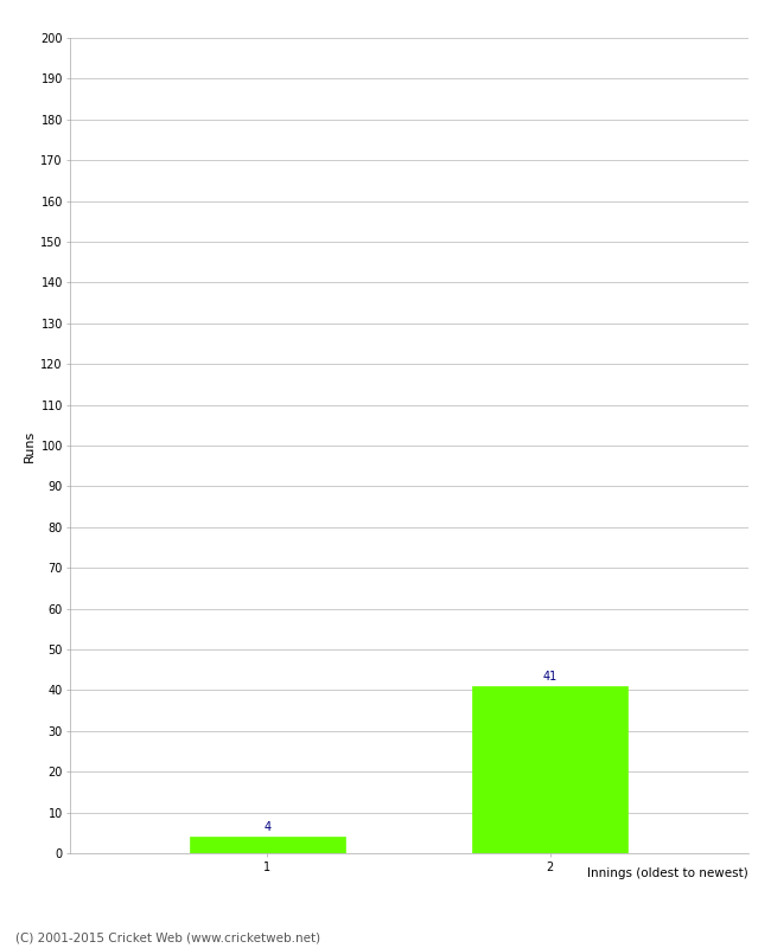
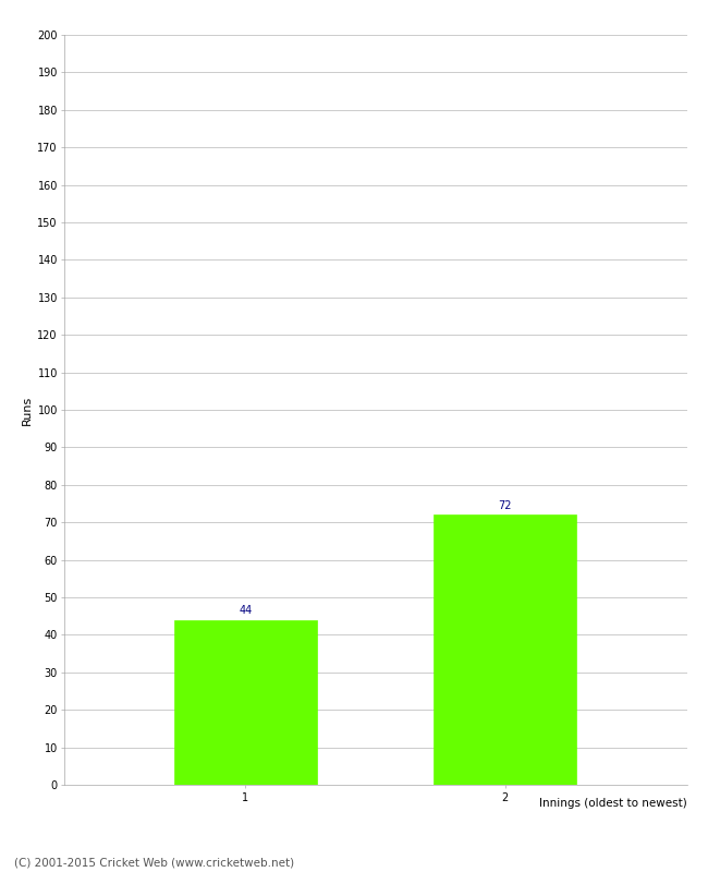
1: 4 -> 44
2: 41 -> 72
